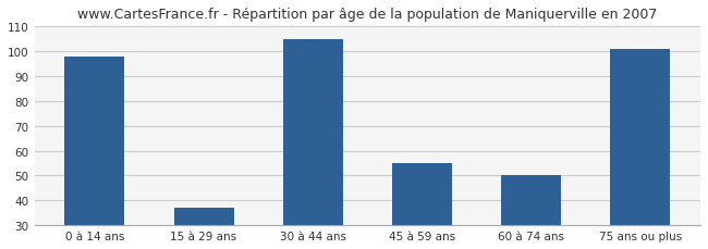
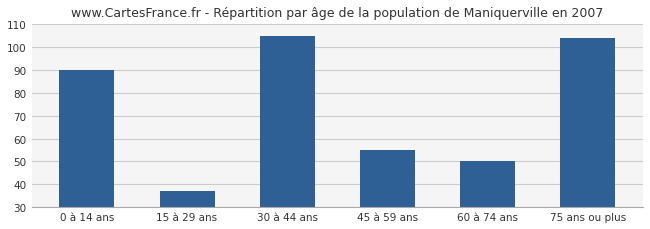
0 à 14 ans: 98 -> 90
75 ans ou plus: 101 -> 104
